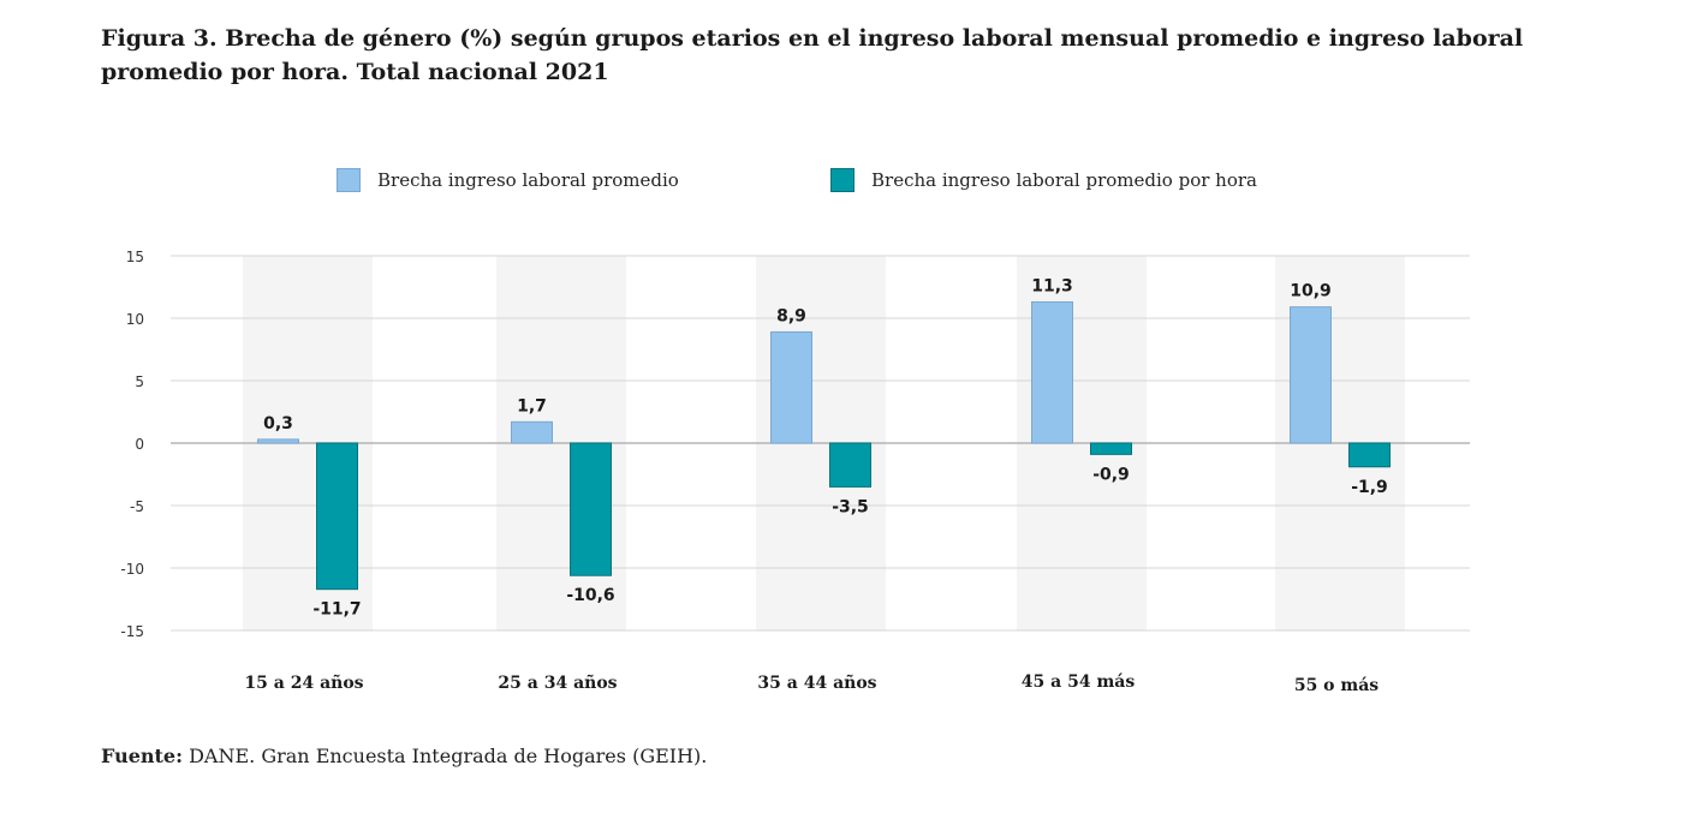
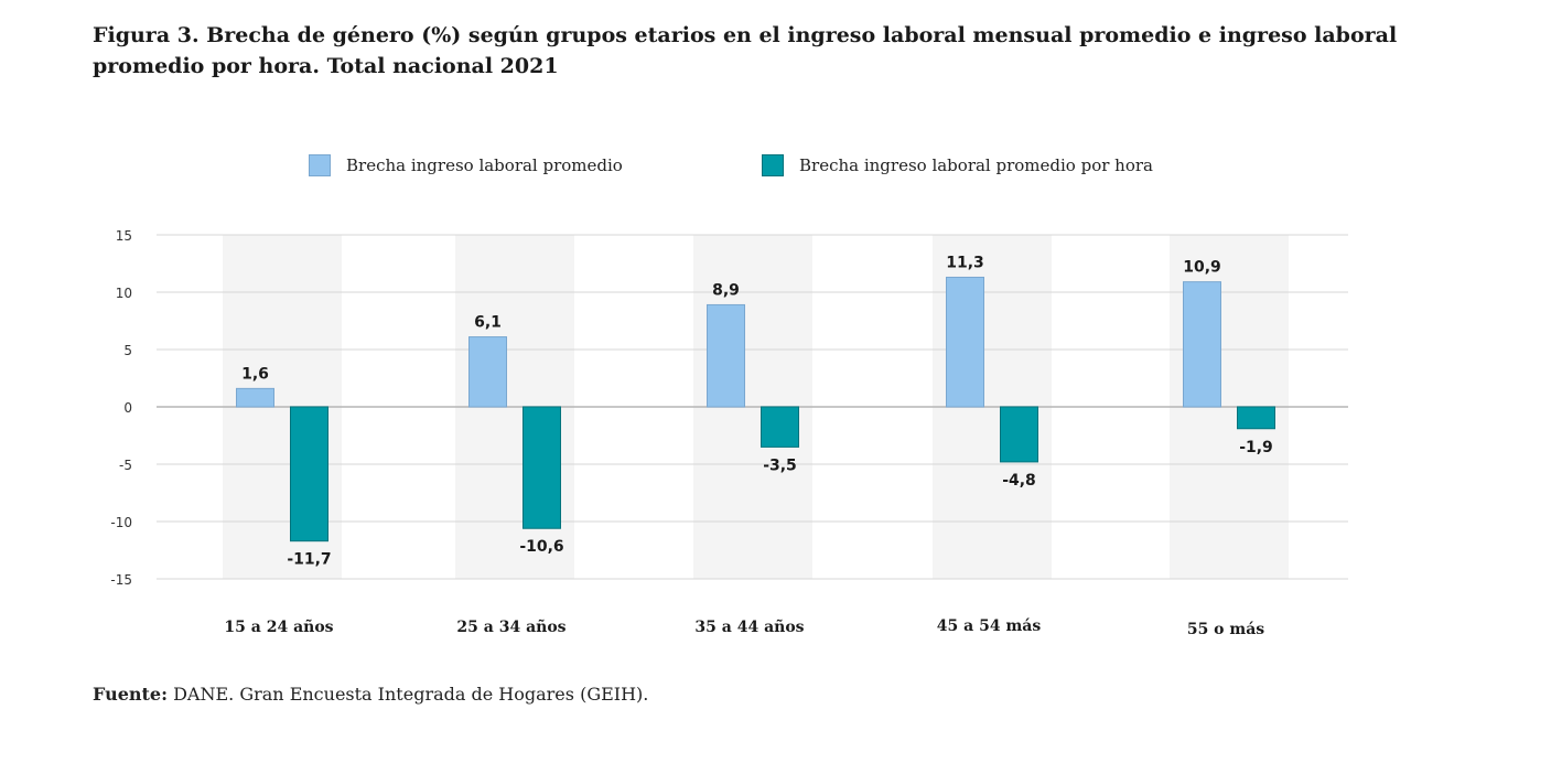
Brecha ingreso laboral promedio/15 a 24 años: 0,3 -> 1,6
Brecha ingreso laboral promedio/25 a 34 años: 1,7 -> 6,1
Brecha ingreso laboral promedio por hora/45 a 54 más: -0,9 -> -4,8
